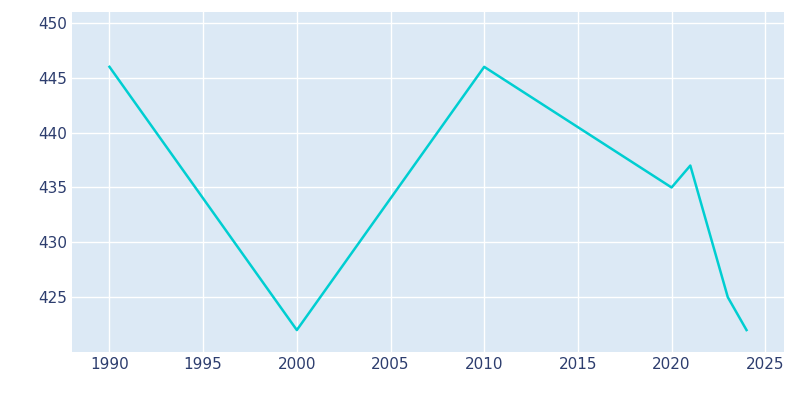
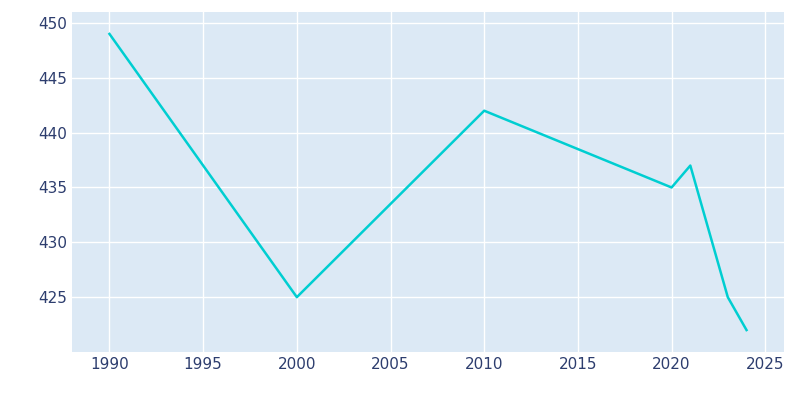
1990: 446 -> 449
2000: 422 -> 425
2010: 446 -> 442
